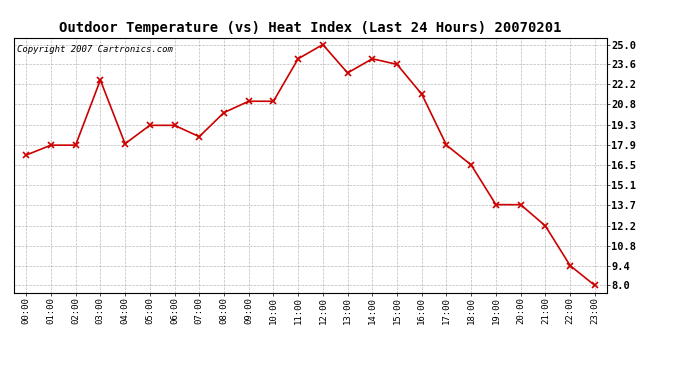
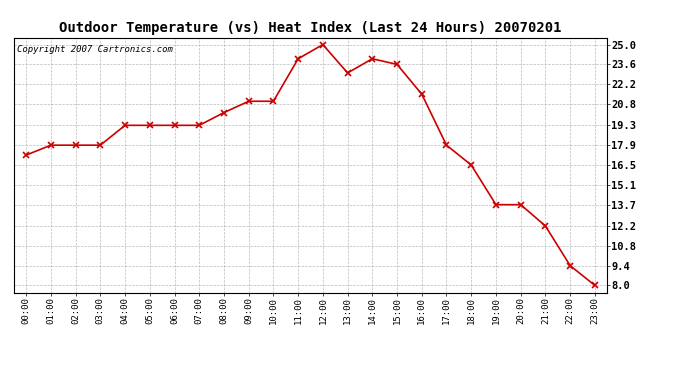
03:00: 22.5 -> 17.9
04:00: 18.0 -> 19.3
07:00: 18.5 -> 19.3
